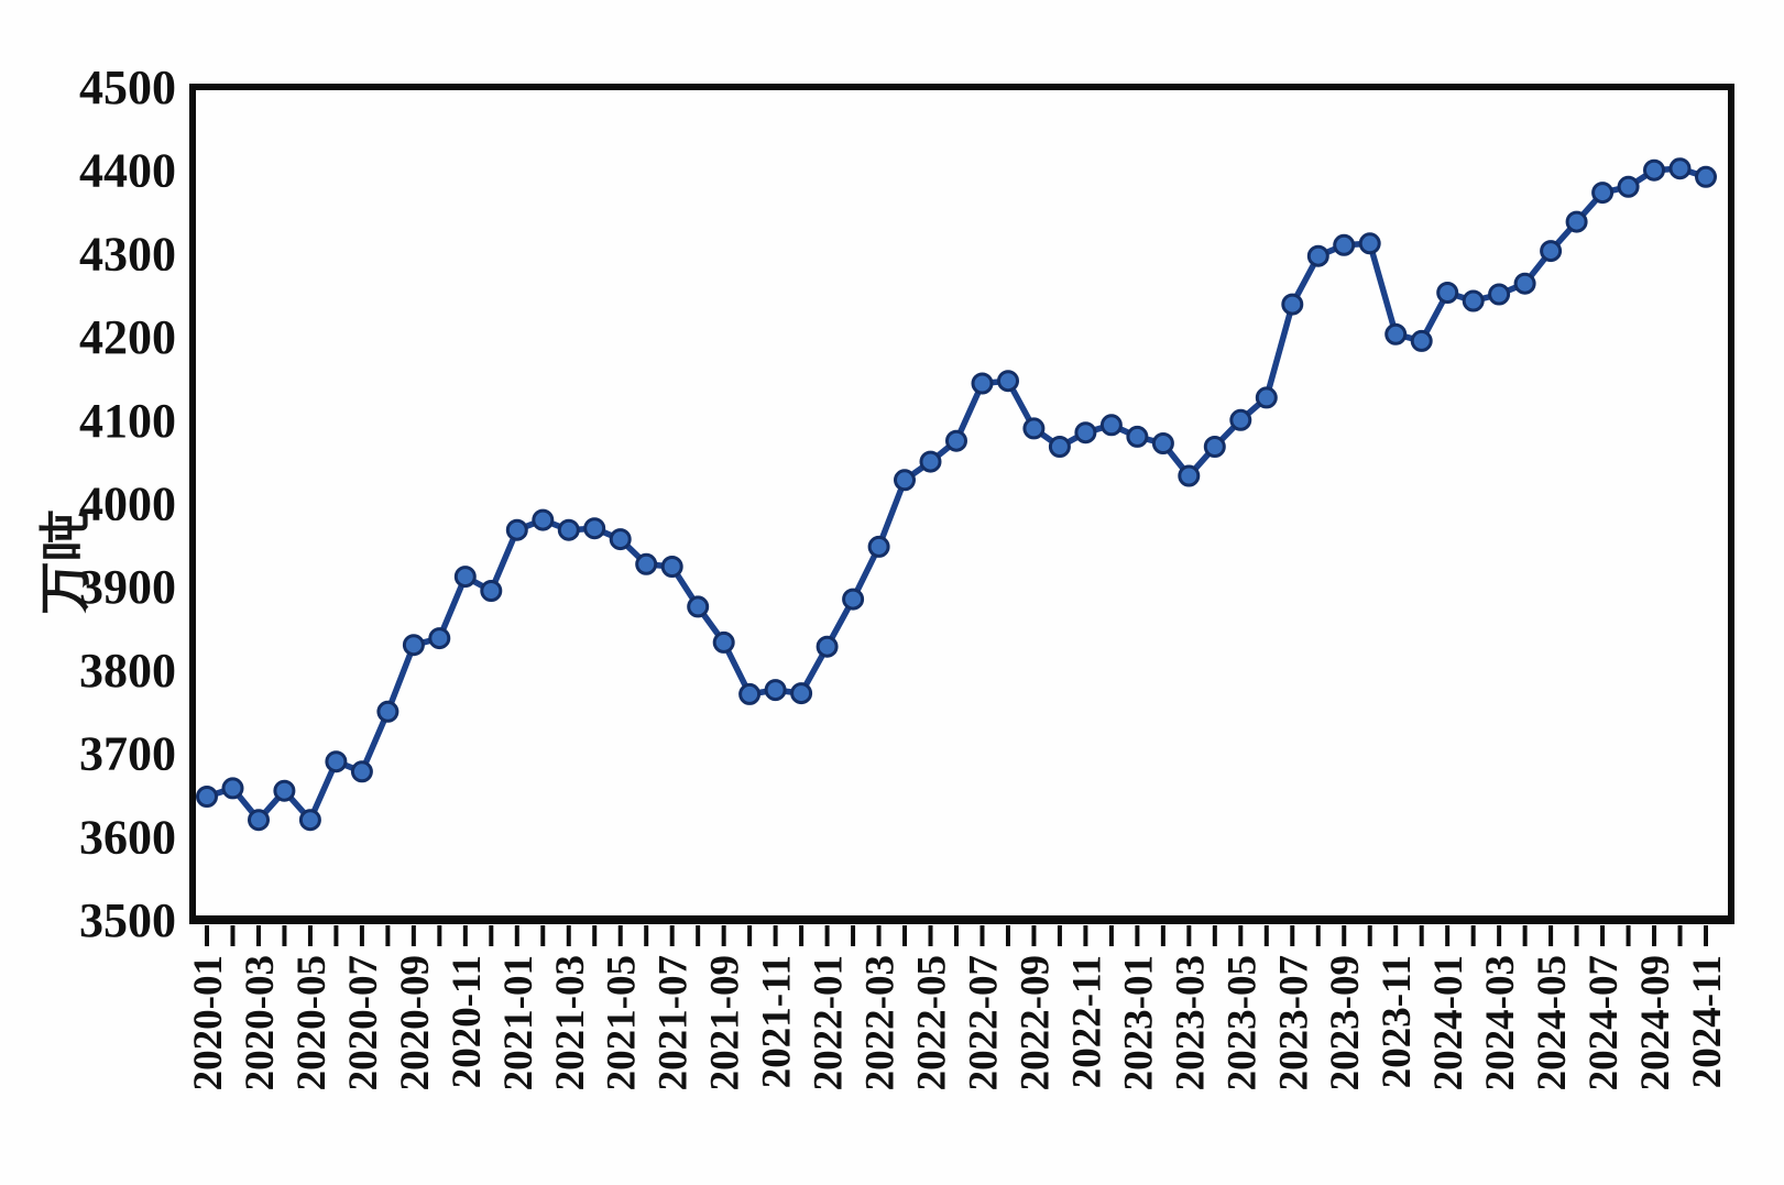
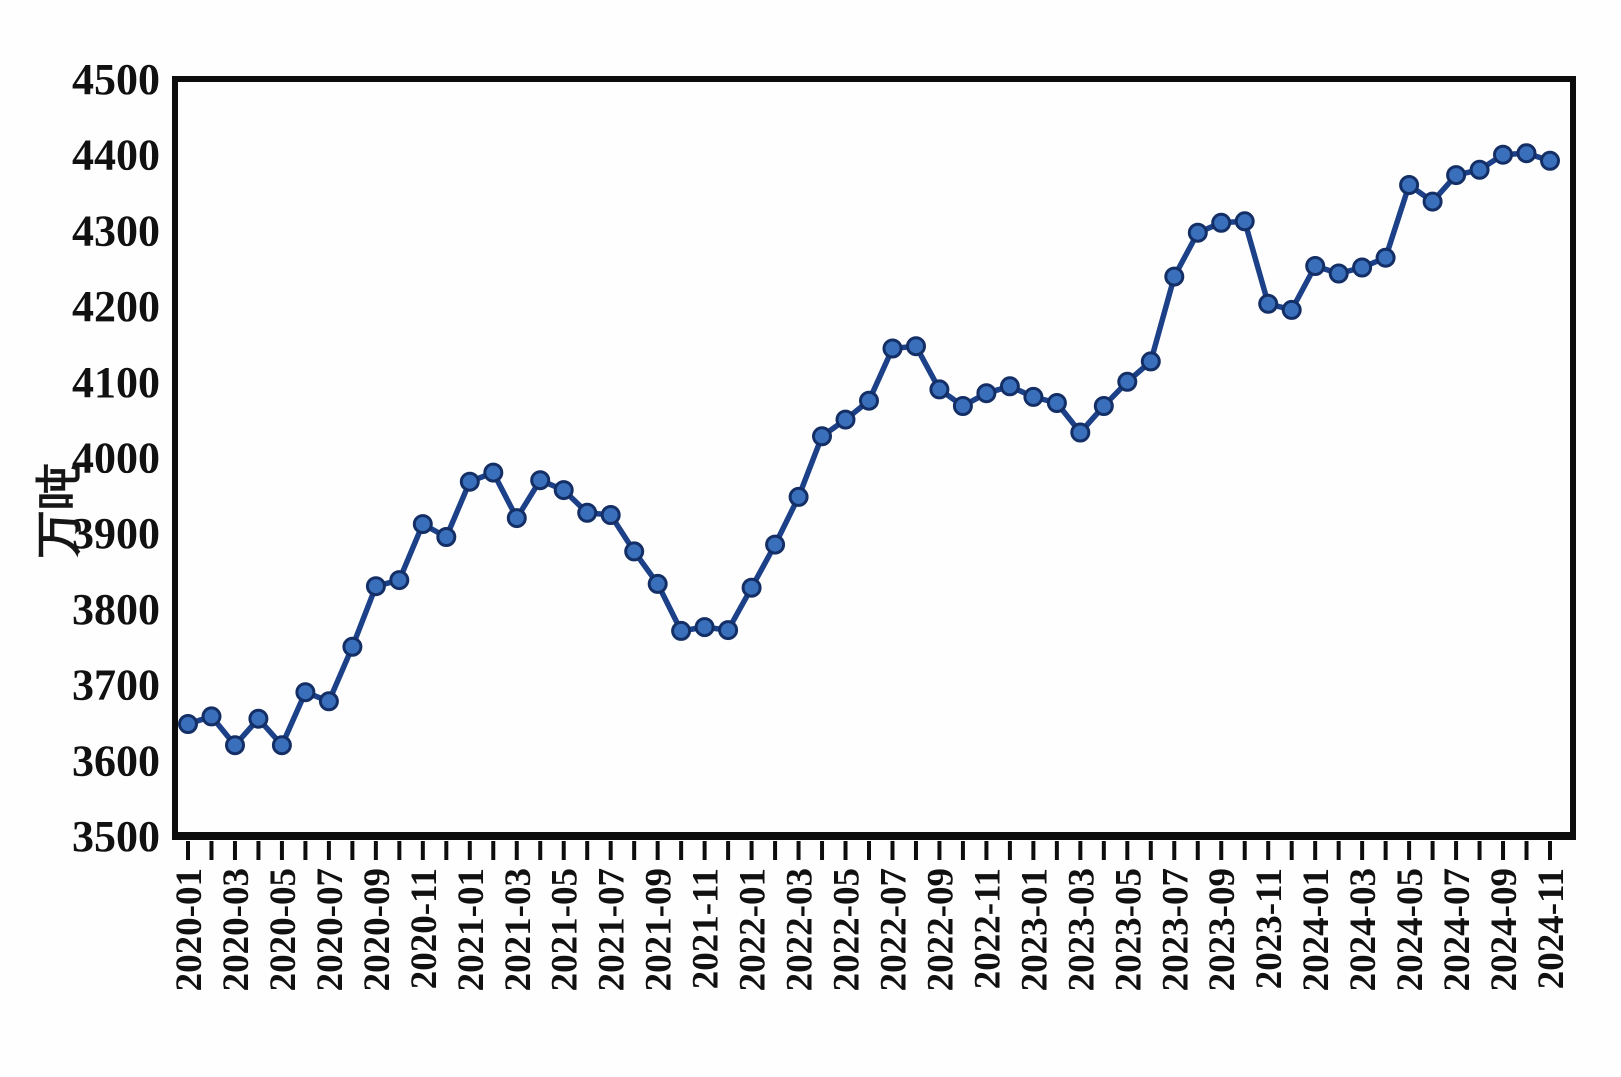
2021-03: 3970 -> 3920
2024-05: 4300 -> 4360
